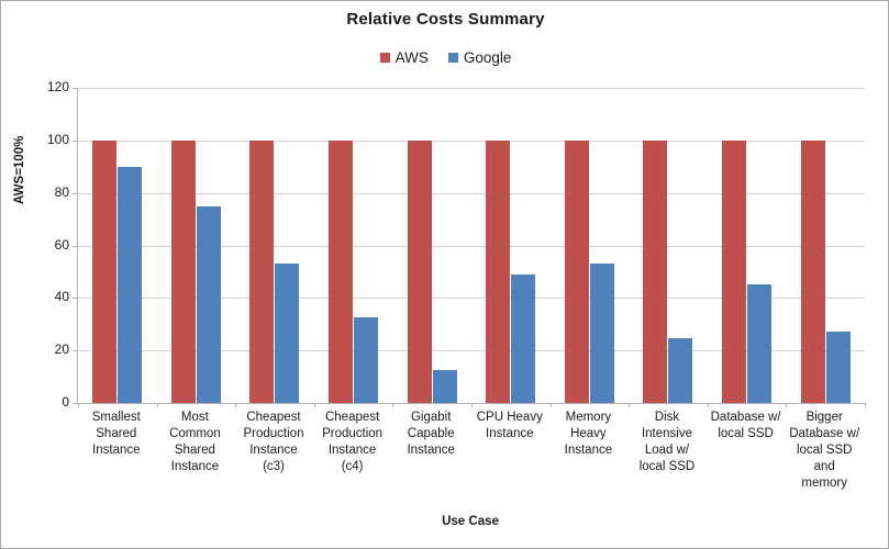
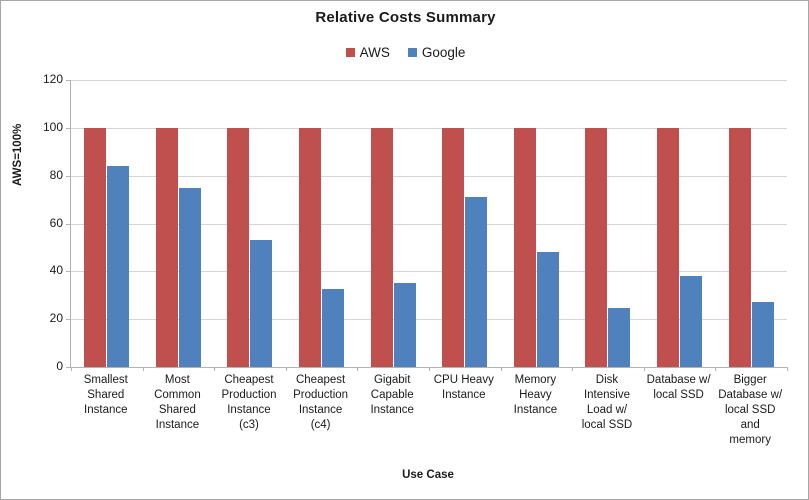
Google/Smallest Shared Instance: 90 -> 84
Google/Gigabit Capable Instance: 12 -> 35
Google/CPU Heavy Instance: 49 -> 71
Google/Memory Heavy Instance: 53 -> 48
Google/Database w/ local SSD: 45 -> 38
